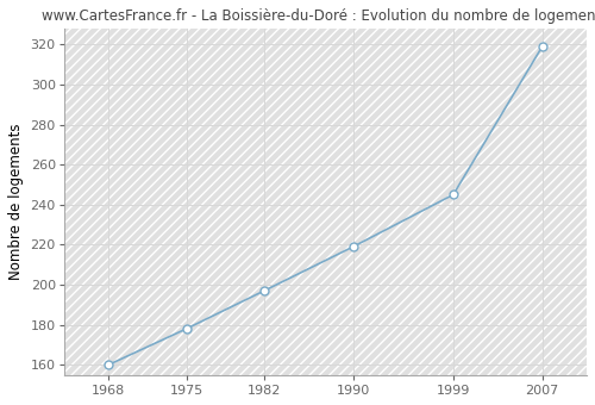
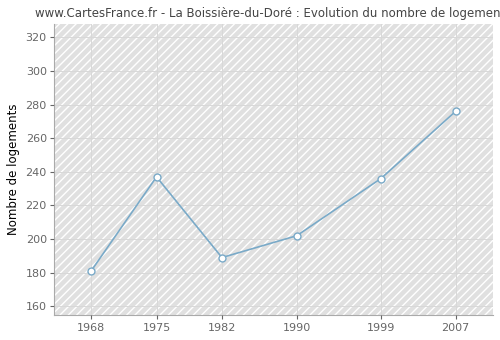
1968: 160 -> 181
1975: 178 -> 237
1982: 197 -> 189
1990: 219 -> 202
1999: 245 -> 236
2007: 319 -> 276
